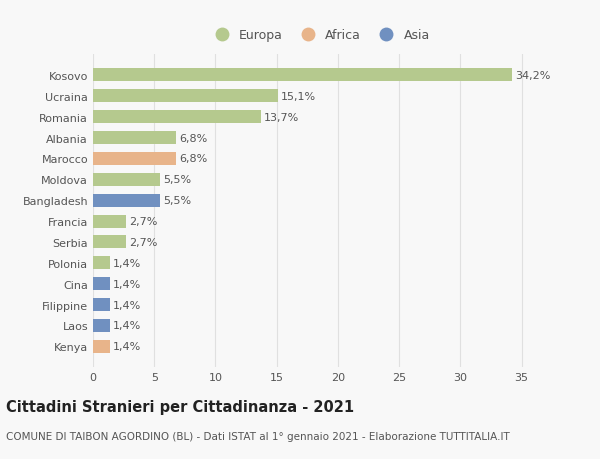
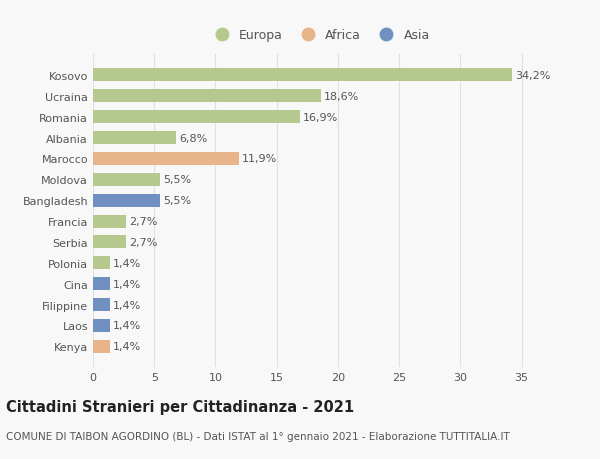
Ucraina: 15,1% -> 18,6%
Romania: 13,7% -> 16,9%
Marocco: 6,8% -> 11,9%
